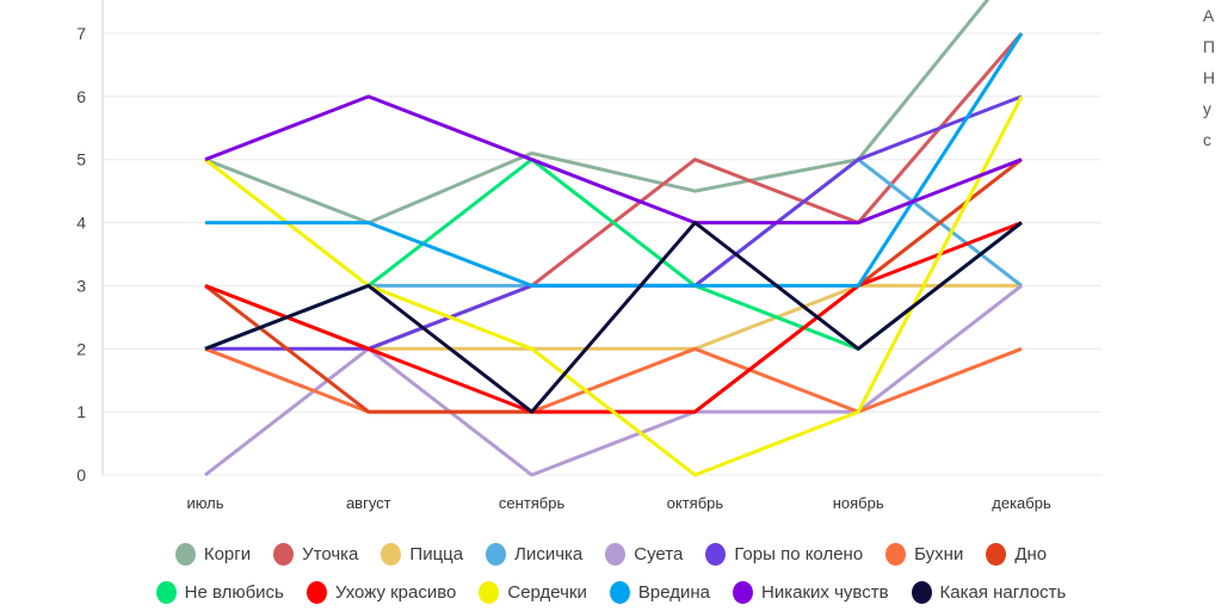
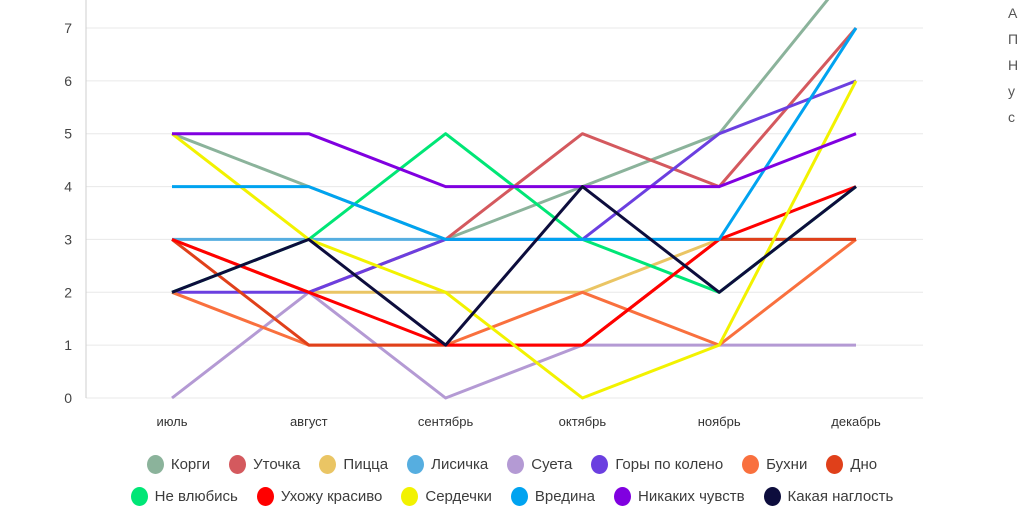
Лисичка/июль: 2 -> 3
Никаких чувств/август: 6 -> 5
Корги/сентябрь: 5.1 -> 3.0
Никаких чувств/сентябрь: 5 -> 4
Корги/октябрь: 4.5 -> 4.0
Лисичка/ноябрь: 5 -> 3
Суета/декабрь: 3 -> 1
Бухни/декабрь: 2 -> 3
Дно/декабрь: 5 -> 3
